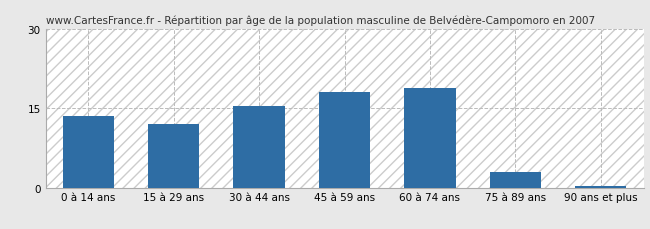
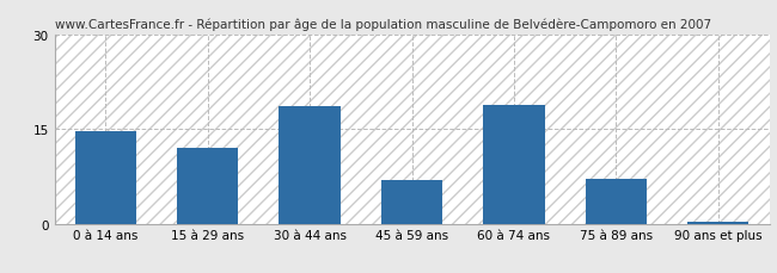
0 à 14 ans: 13.5 -> 14.6
30 à 44 ans: 15.5 -> 18.6
45 à 59 ans: 18.0 -> 7.0
75 à 89 ans: 3.0 -> 7.2
